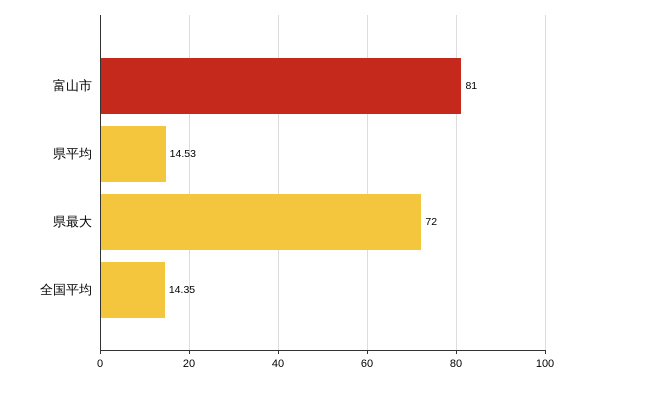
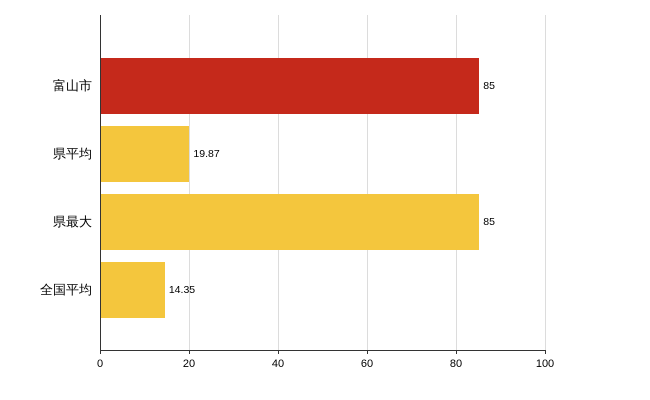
富山市: 81 -> 85
県平均: 14.53 -> 19.87
県最大: 72 -> 85
